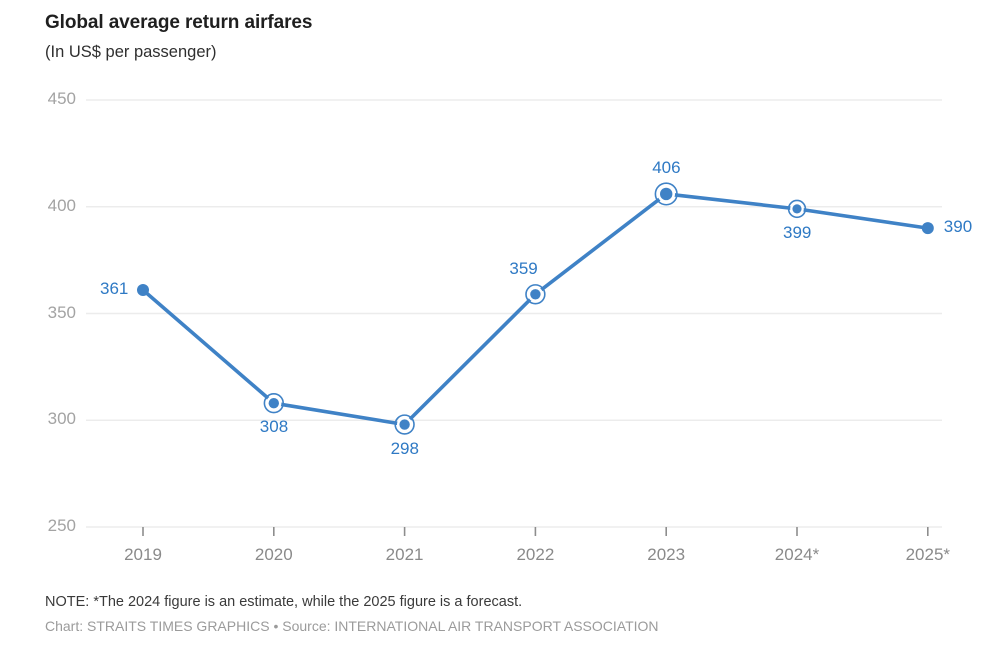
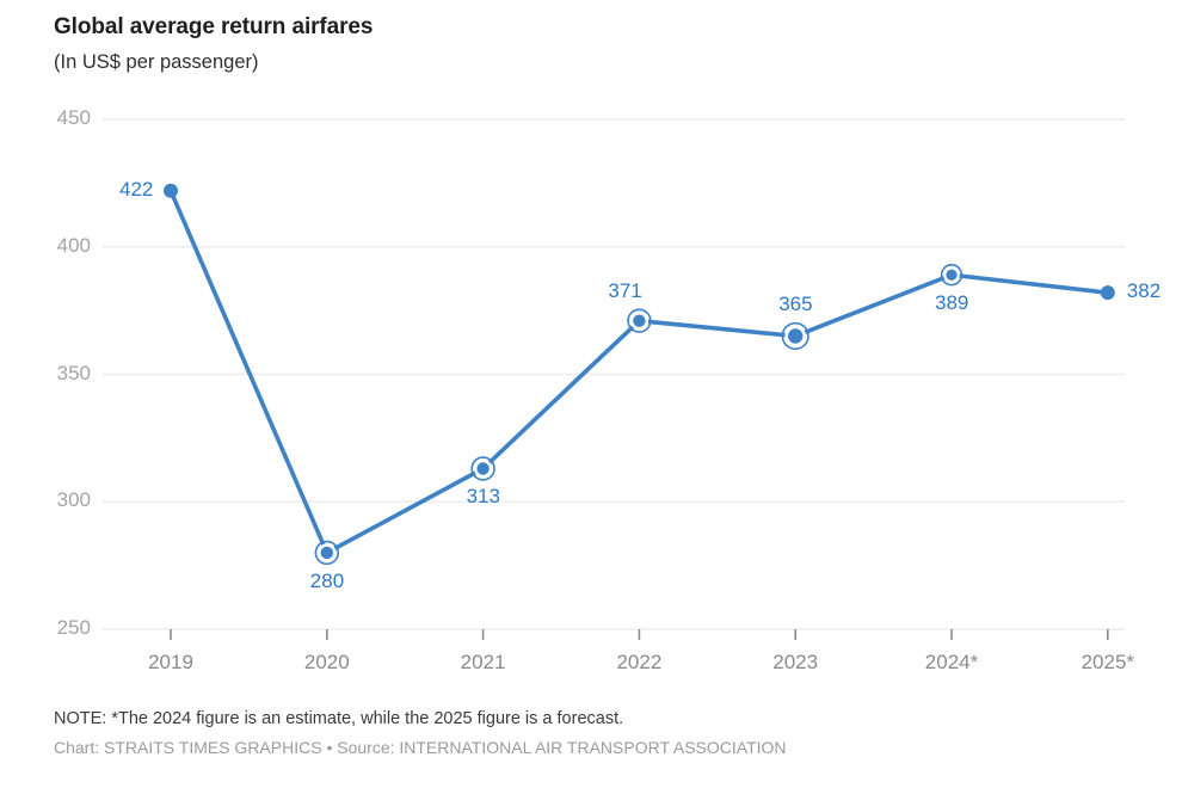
2019: 361 -> 422
2020: 308 -> 280
2021: 298 -> 313
2022: 359 -> 371
2023: 406 -> 365
2024*: 399 -> 389
2025*: 390 -> 382
